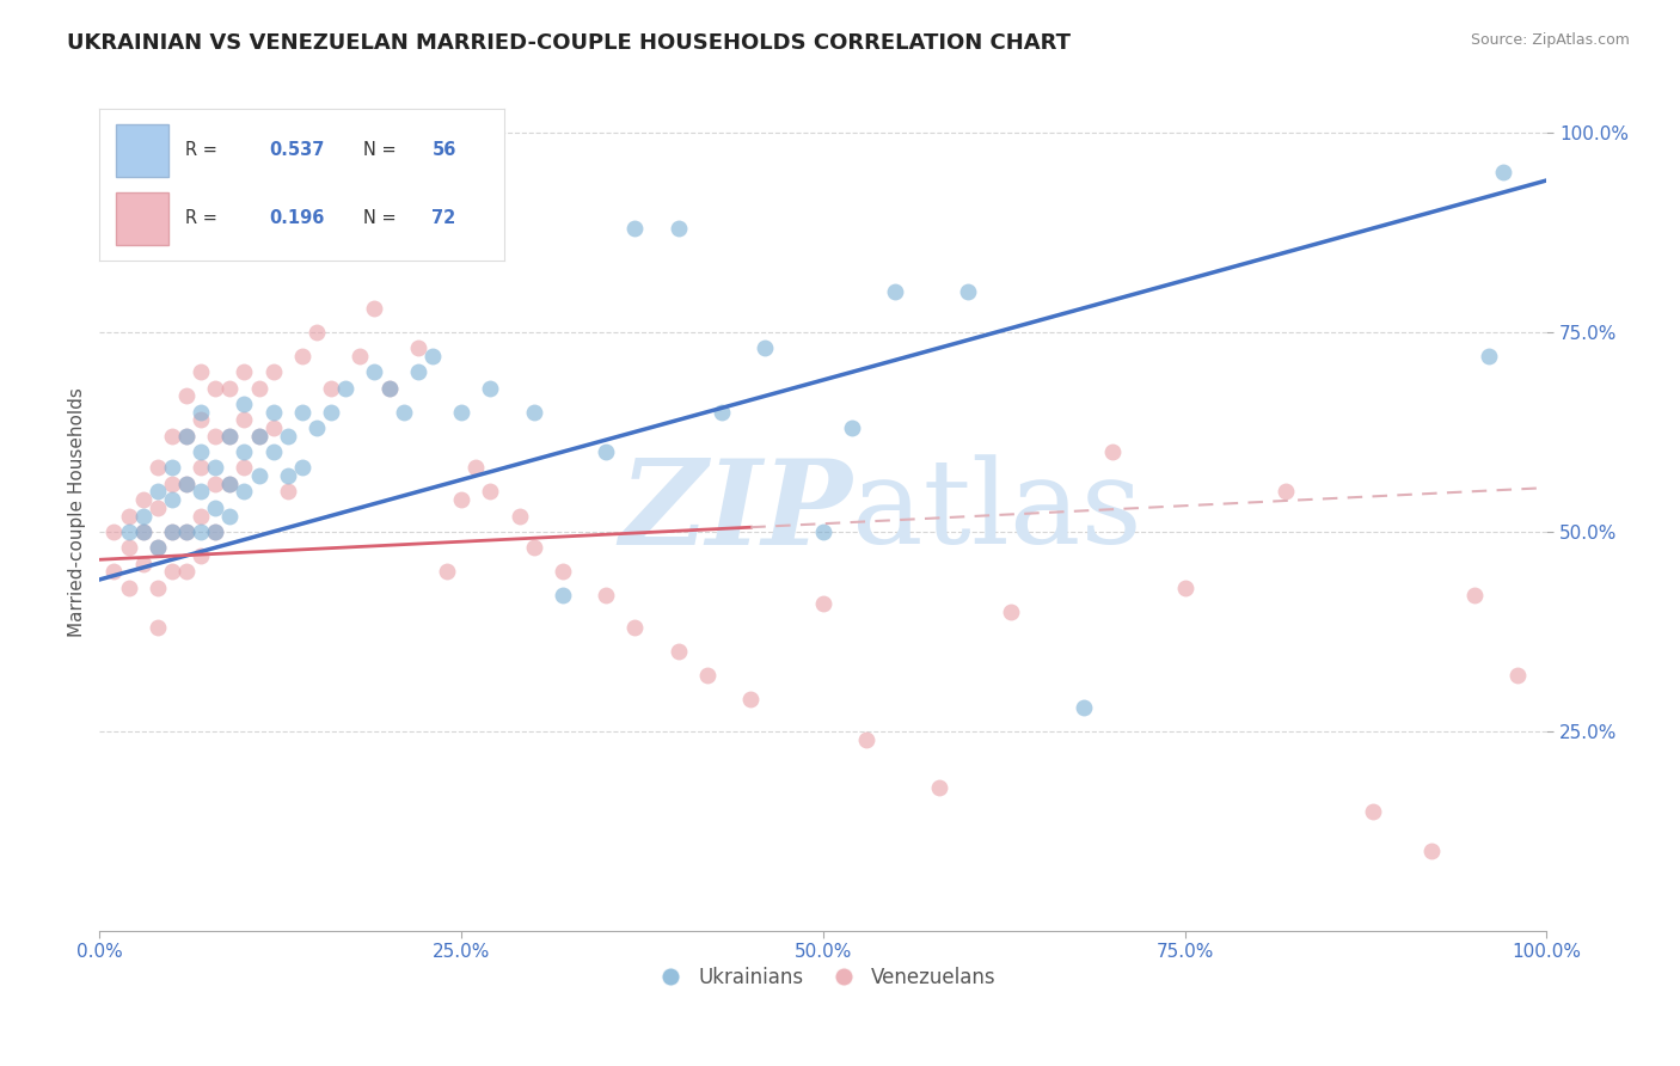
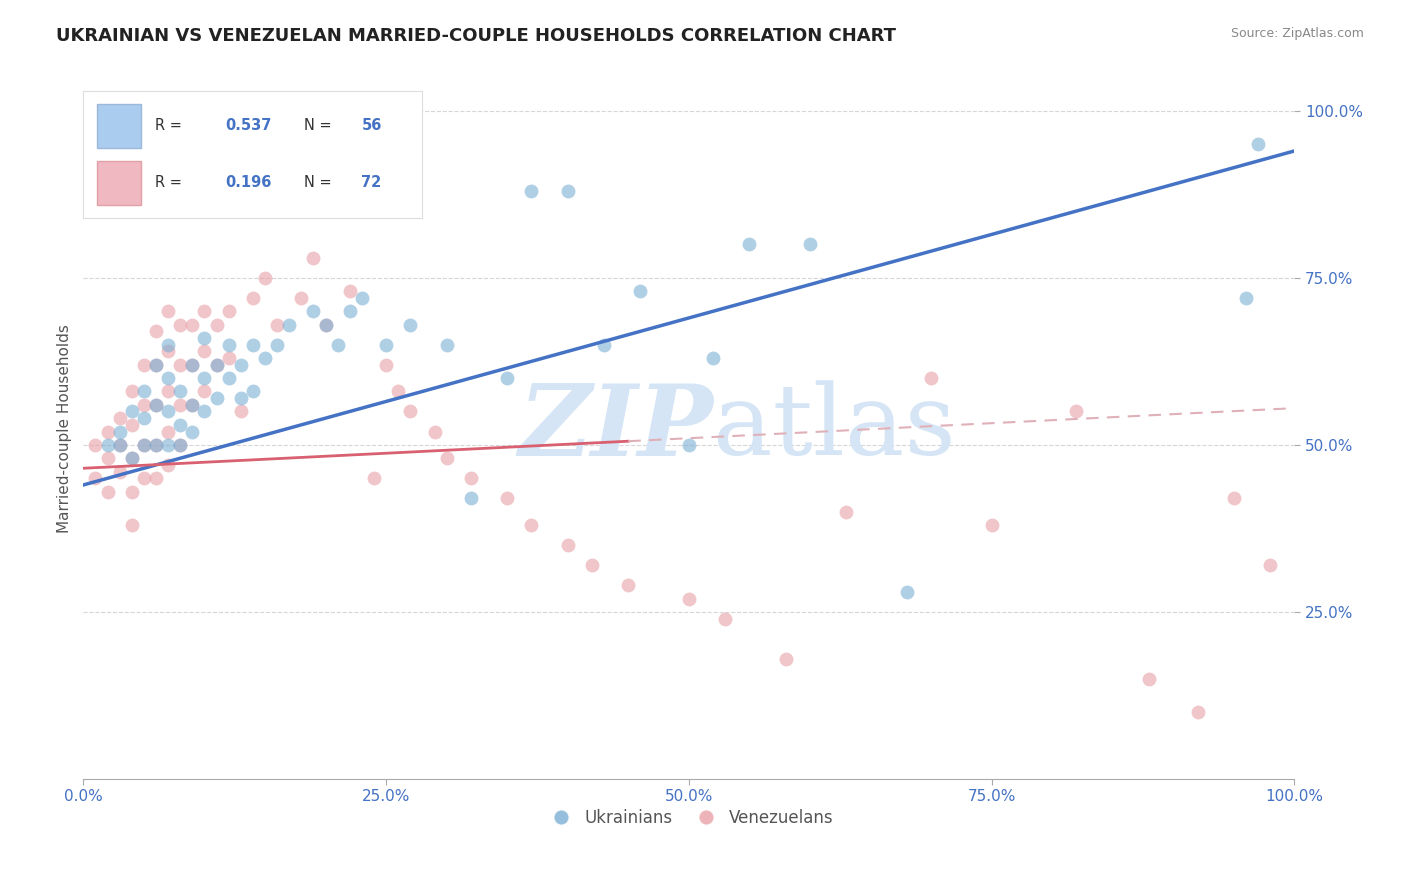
Venezuelans/25.0%: 54% -> 62%
Venezuelans/50.0%: 41% -> 27%
Venezuelans/75.0%: 43% -> 38%
